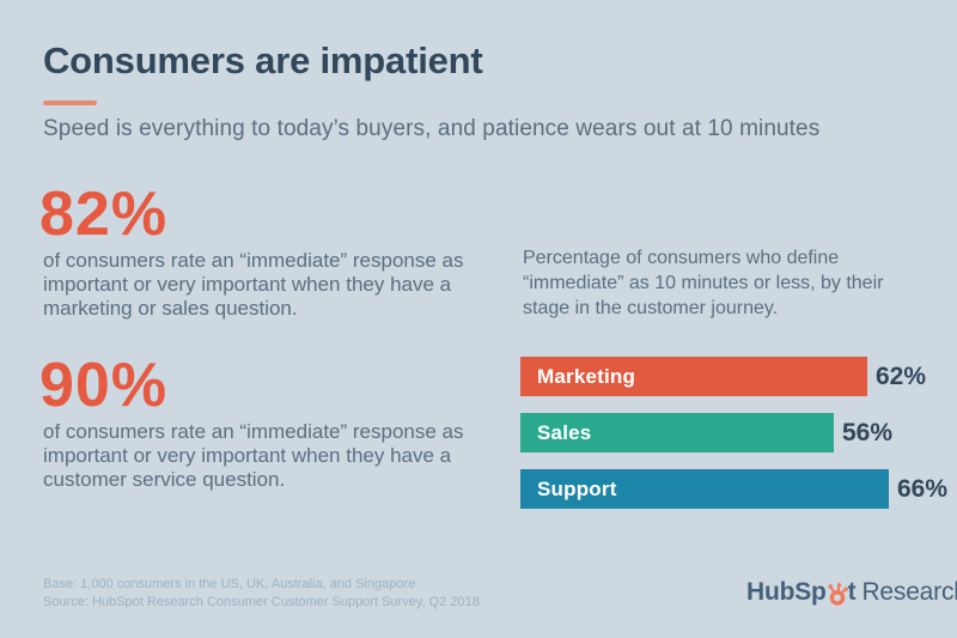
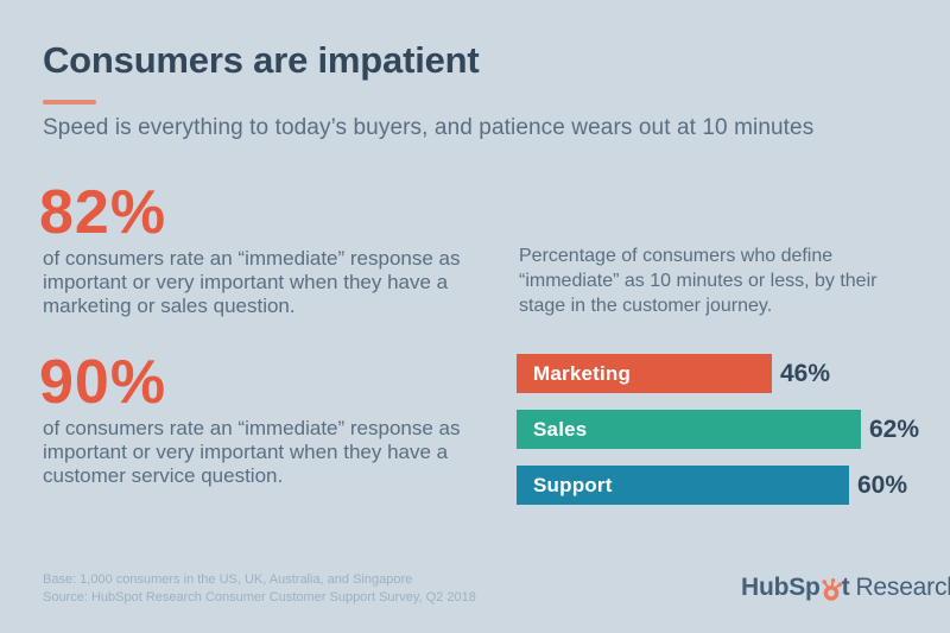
Marketing: 62% -> 46%
Sales: 56% -> 62%
Support: 66% -> 60%
